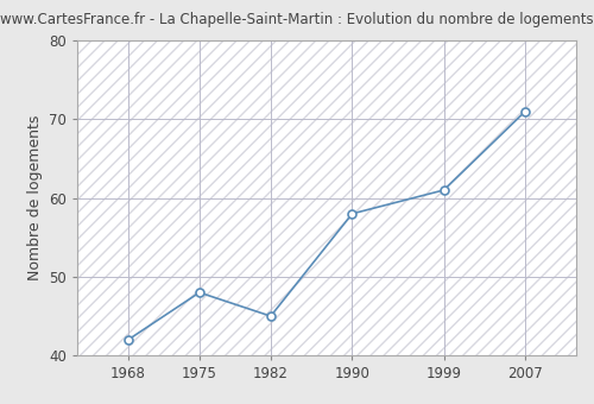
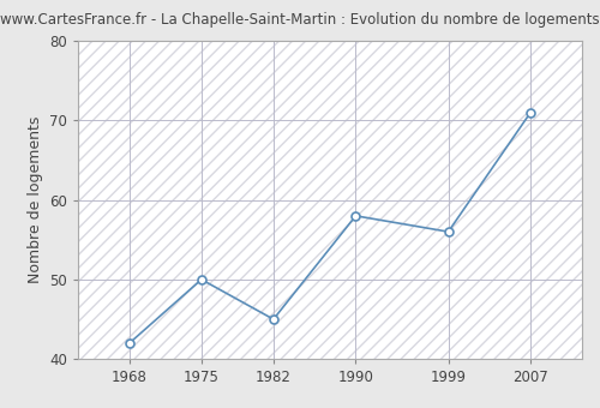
1975: 48 -> 50
1999: 61 -> 56
